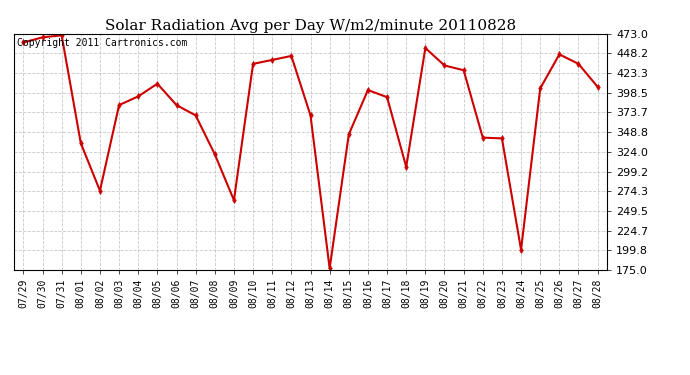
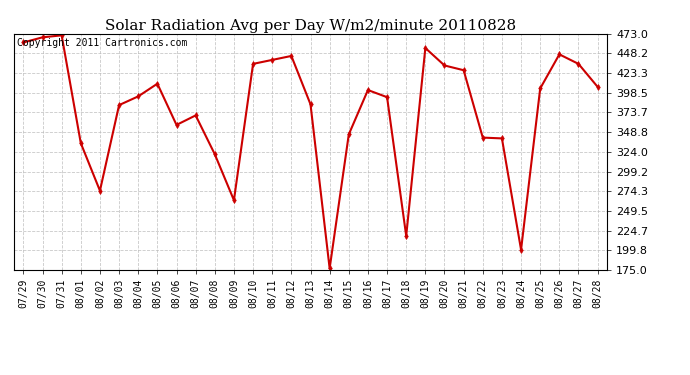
08/06: 383 -> 358
08/13: 370 -> 384
08/18: 305 -> 218
